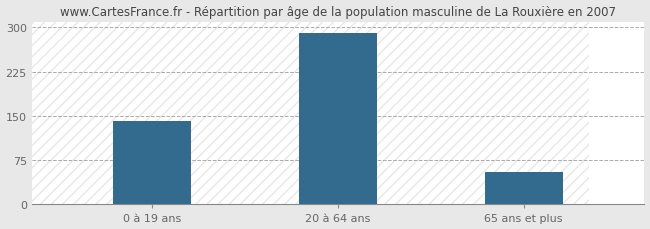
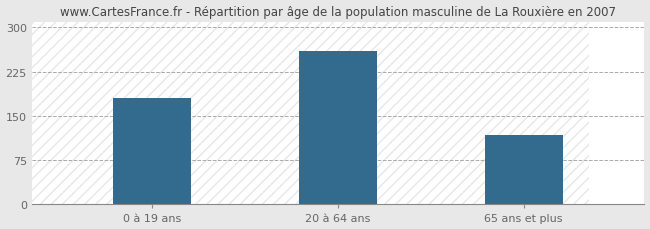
0 à 19 ans: 141 -> 180
20 à 64 ans: 290 -> 260
65 ans et plus: 55 -> 118
